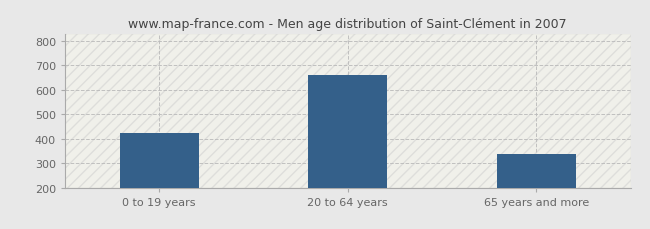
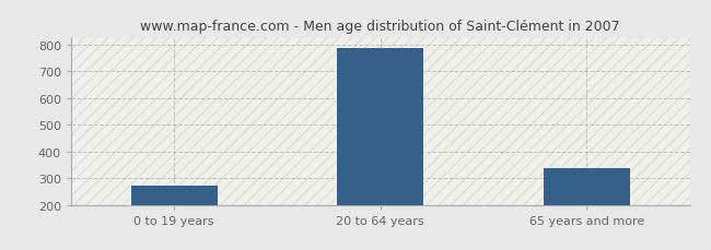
0 to 19 years: 425 -> 270
20 to 64 years: 660 -> 787
